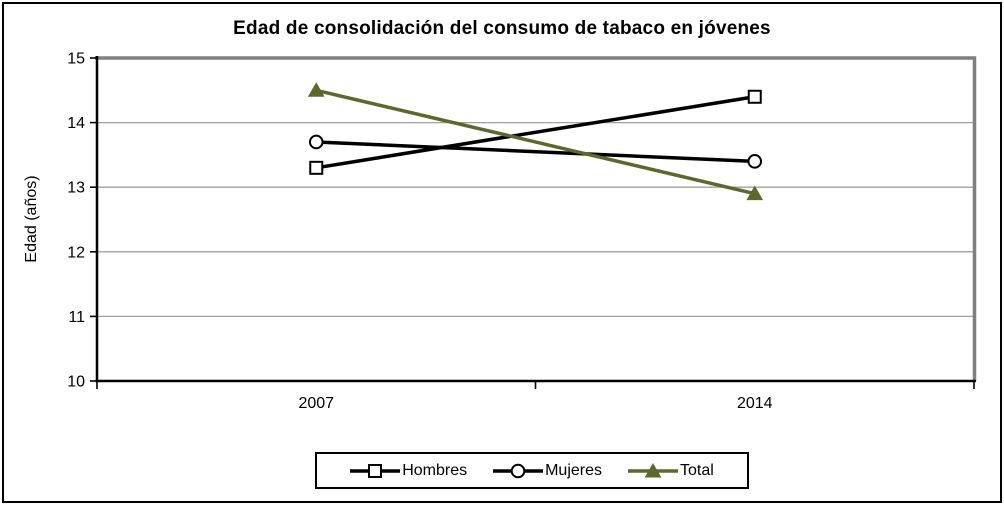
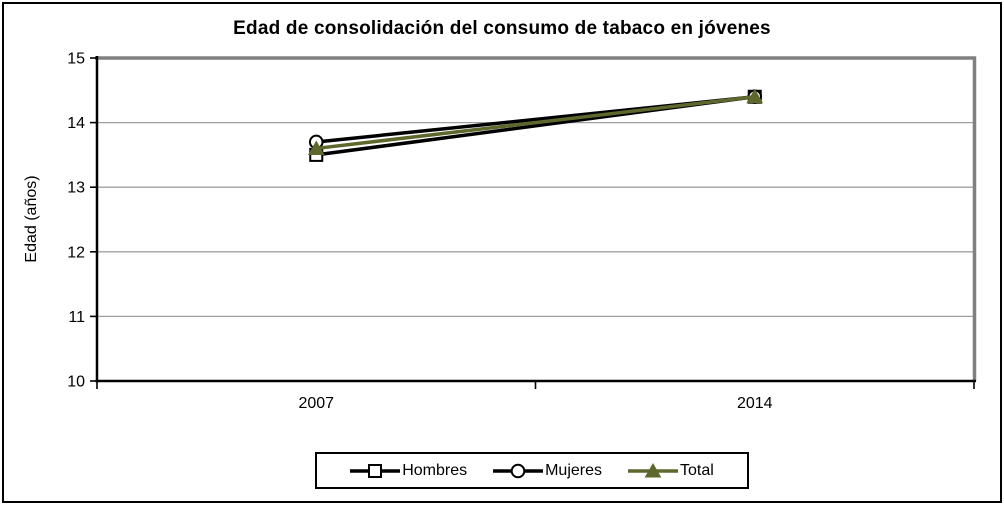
Hombres/2007: 13.3 -> 13.5
Total/2007: 14.5 -> 13.6
Mujeres/2014: 13.4 -> 14.4
Total/2014: 12.9 -> 14.4
